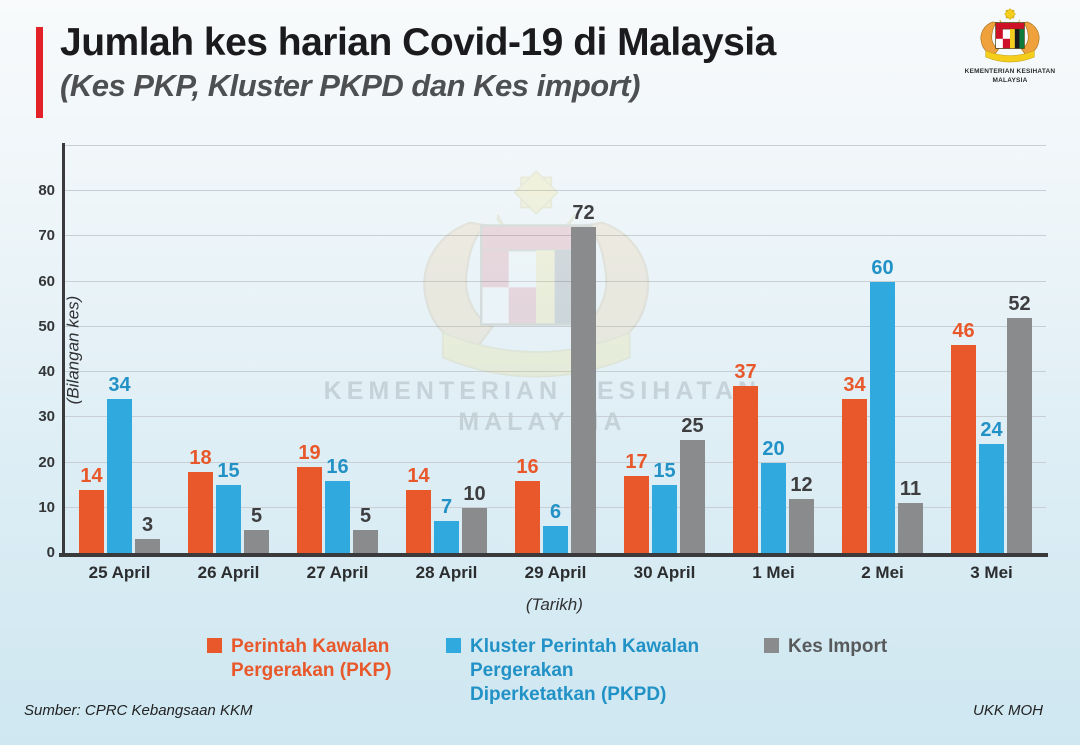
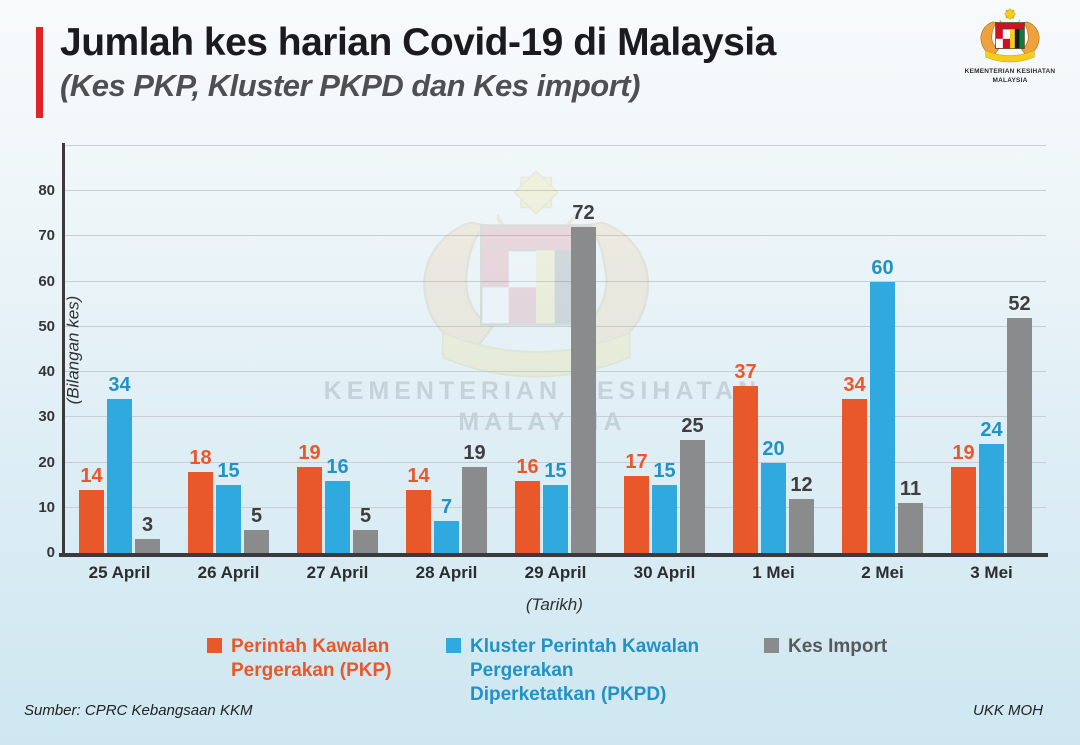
Kes Import/28 April: 10 -> 19
Kluster Perintah Kawalan Pergerakan Diperketatkan (PKPD)/29 April: 6 -> 15
Perintah Kawalan Pergerakan (PKP)/3 Mei: 46 -> 19
